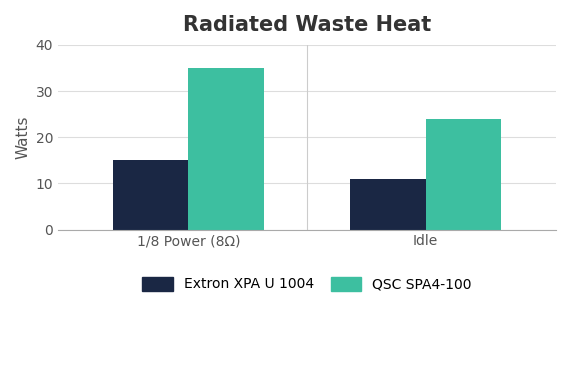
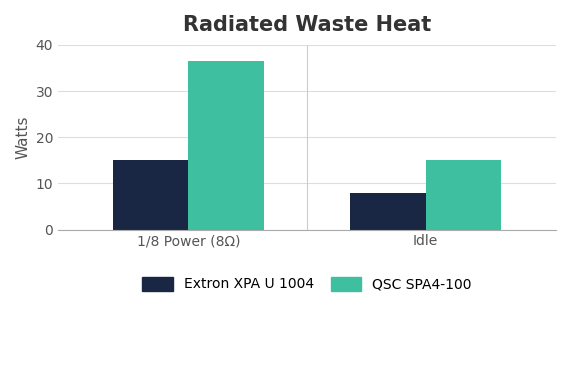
QSC SPA4-100/1/8 Power (8Ω): 35.0 -> 36.5
Extron XPA U 1004/Idle: 11 -> 8
QSC SPA4-100/Idle: 24.0 -> 15.0
